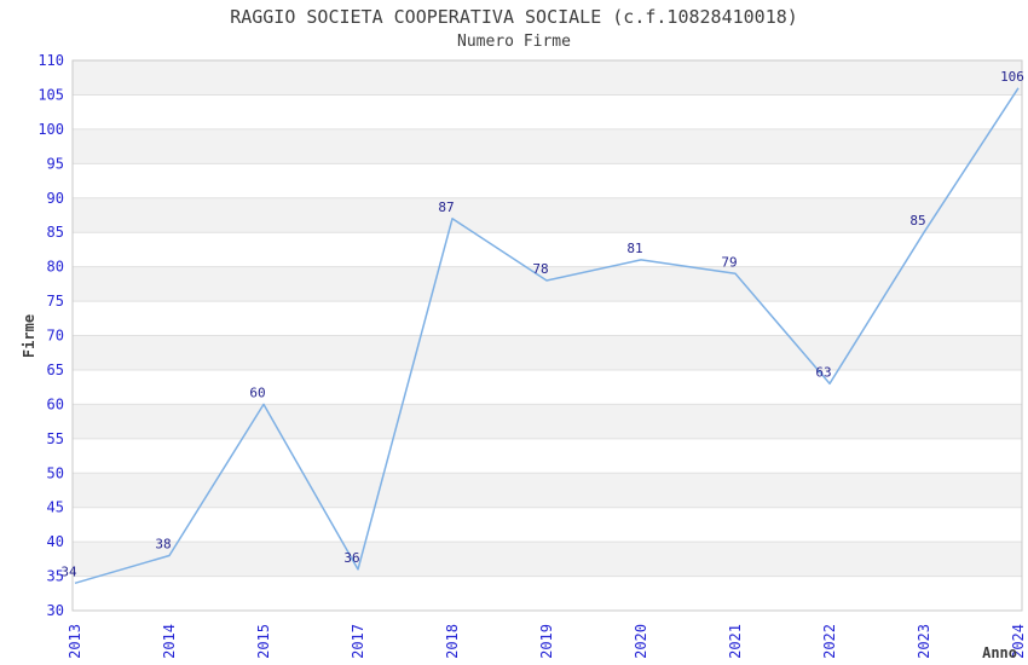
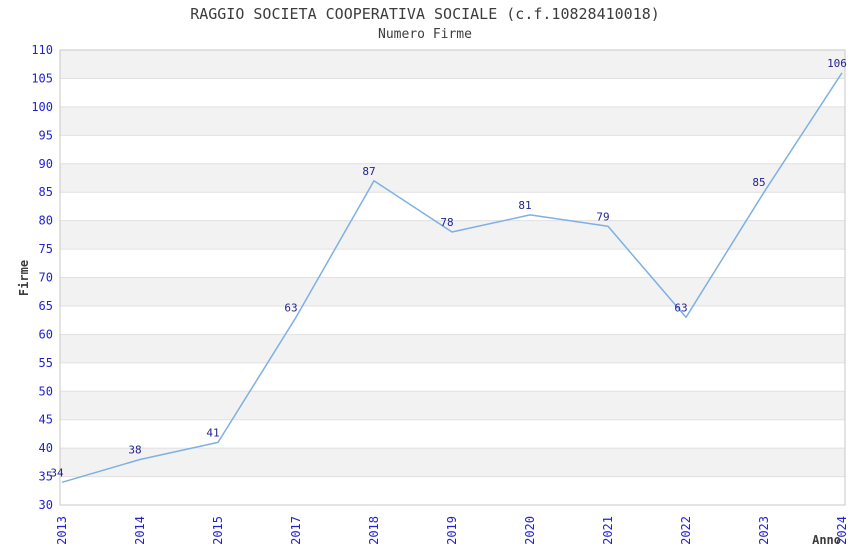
2015: 60 -> 41
2017: 36 -> 63
